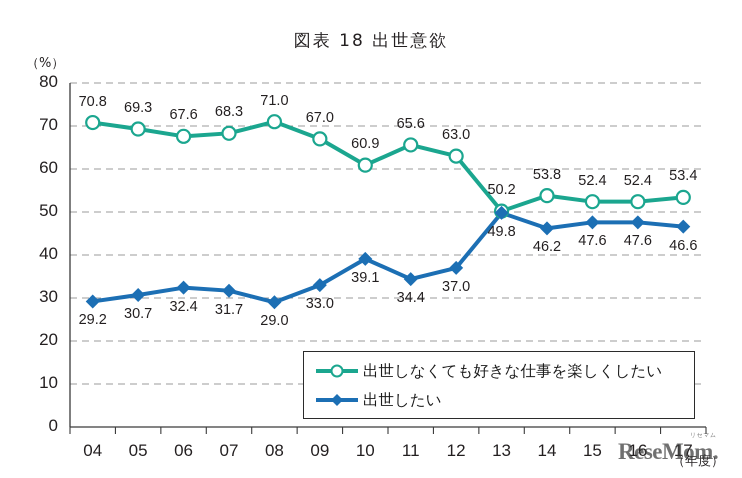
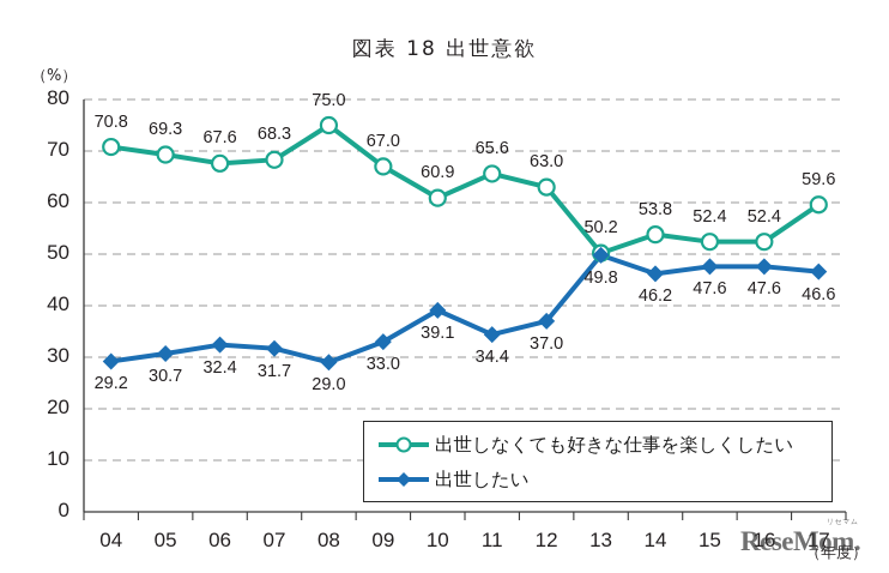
出世しなくても好きな仕事を楽しくしたい/08: 71.0 -> 75.0
出世しなくても好きな仕事を楽しくしたい/17: 53.4 -> 59.6
